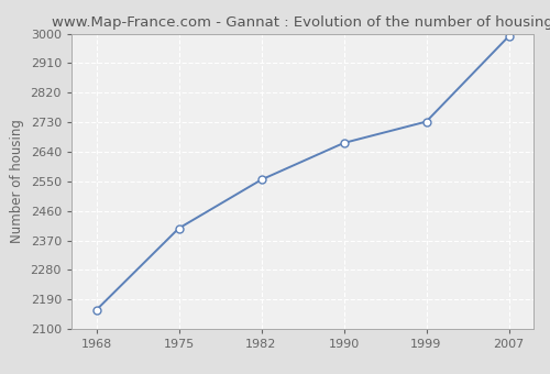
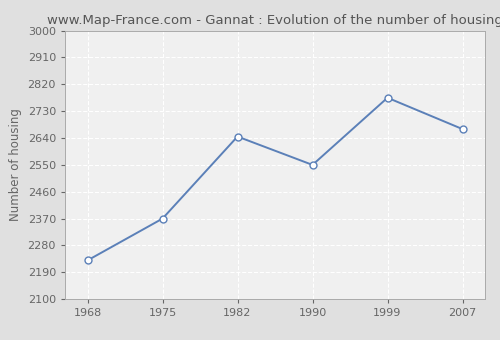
1968: 2158 -> 2230
1975: 2407 -> 2370
1982: 2555 -> 2645
1990: 2667 -> 2550
1999: 2732 -> 2775
2007: 2992 -> 2670
